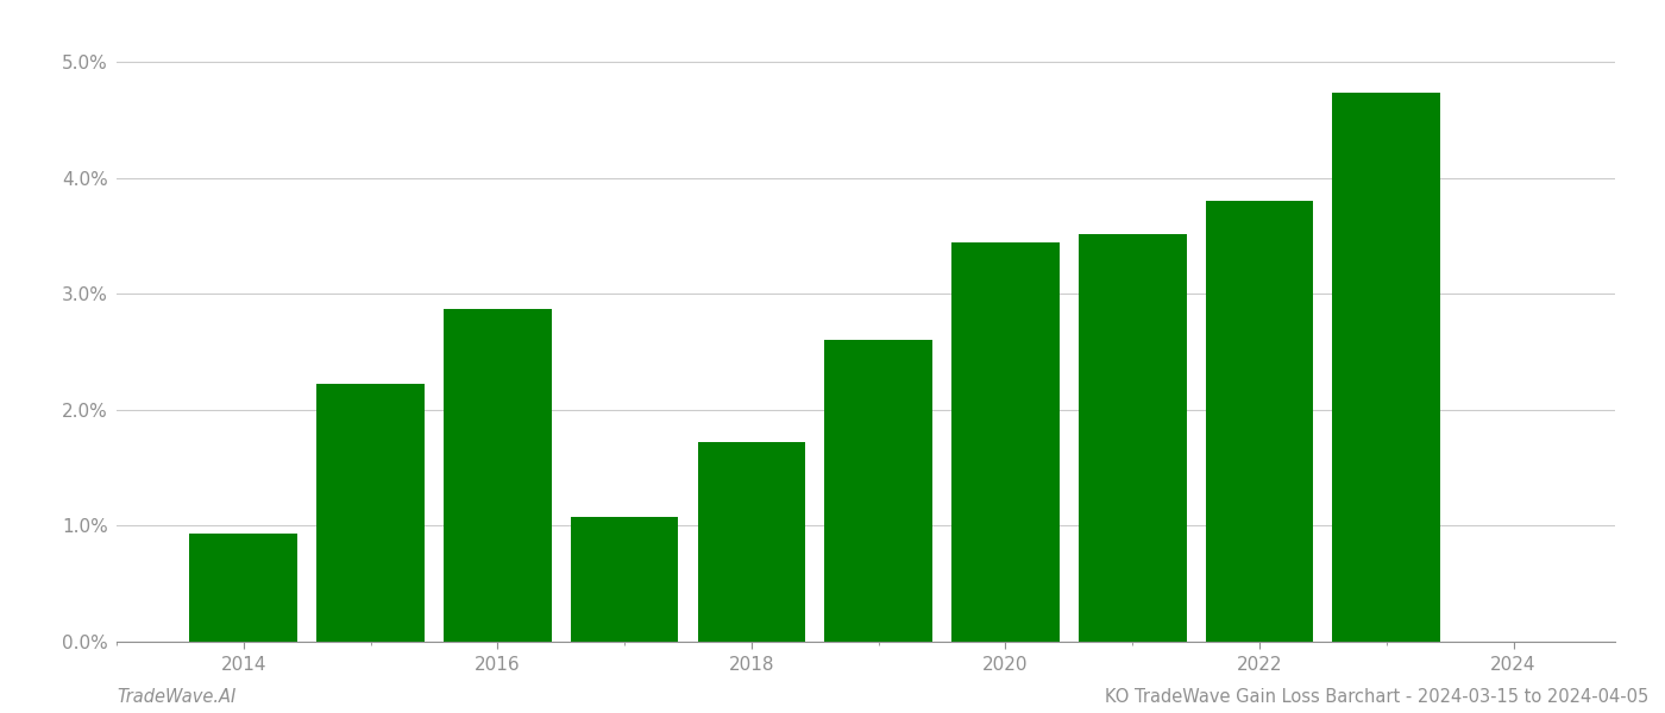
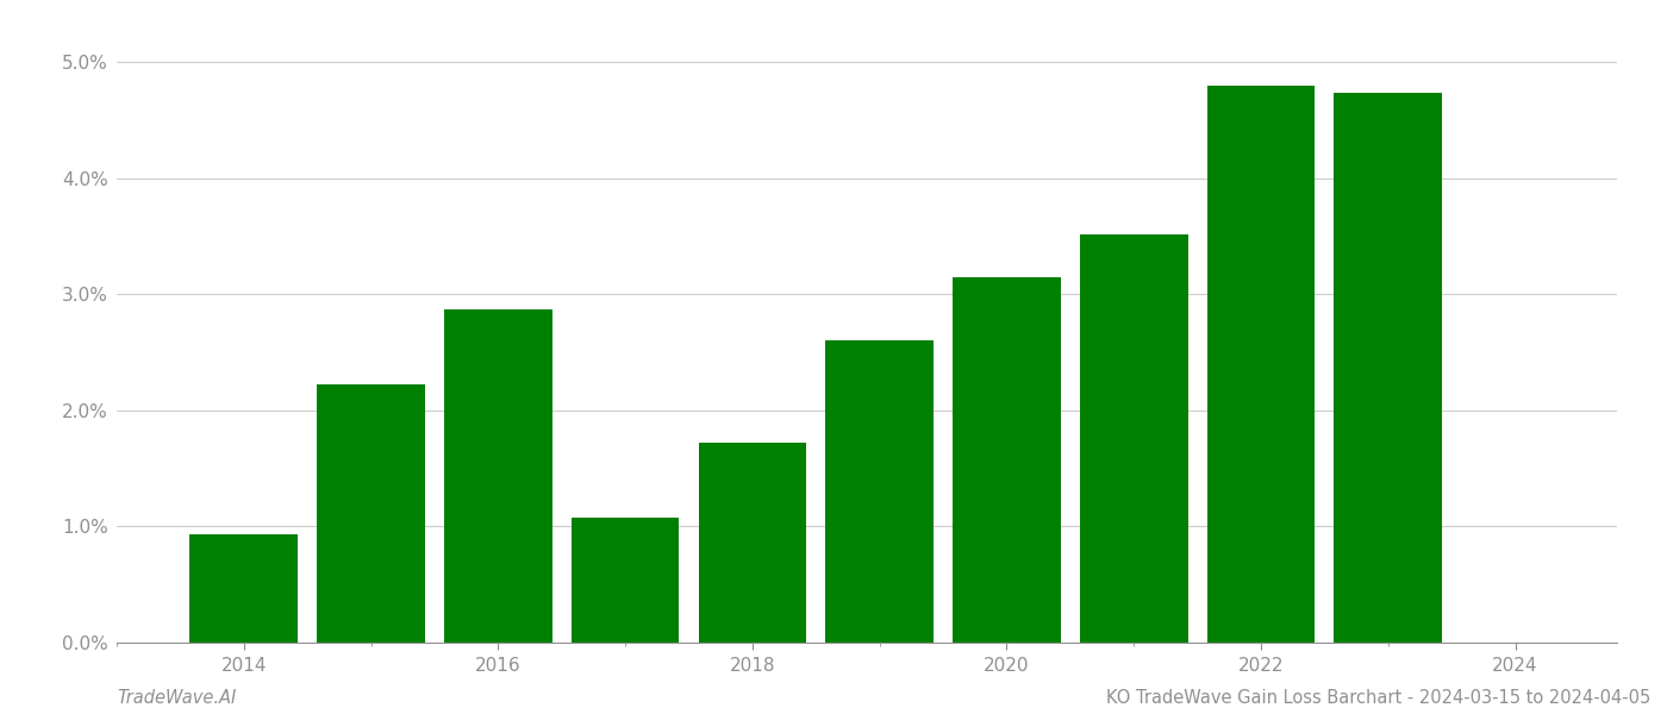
2020: 3.44% -> 3.15%
2022: 3.80% -> 4.80%
